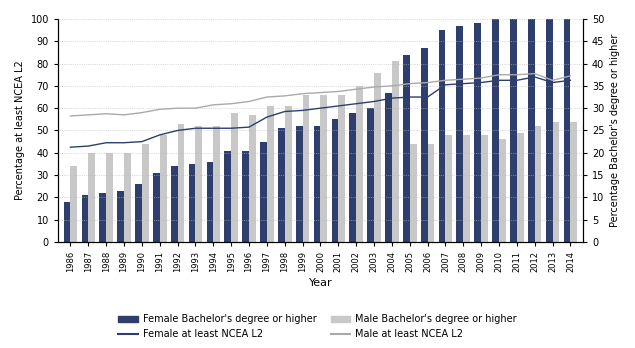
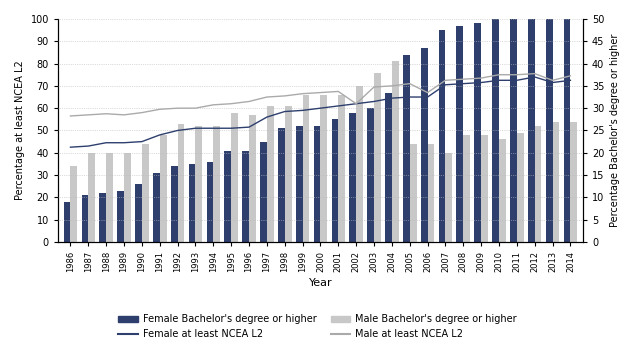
Male at least NCEA L2/2002: 68.5 -> 62.0
Male at least NCEA L2/2006: 71.5 -> 67.0
Male Bachelor's degree or higher/2007: 24.0 -> 20.0
